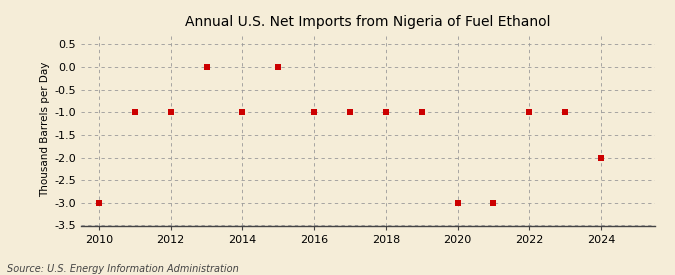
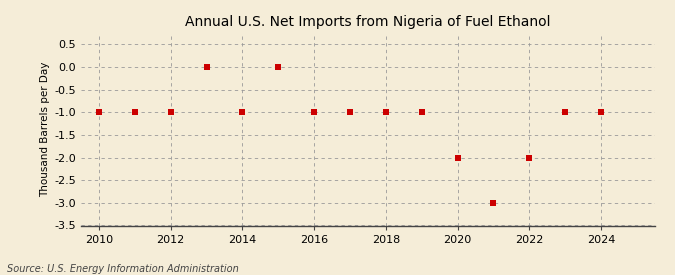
2010: -3 -> -1
2020: -3 -> -2
2022: -1 -> -2
2024: -2 -> -1
